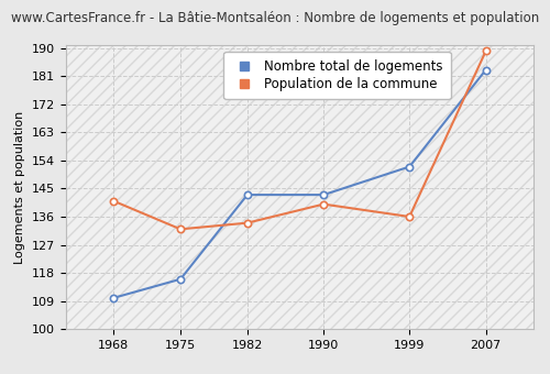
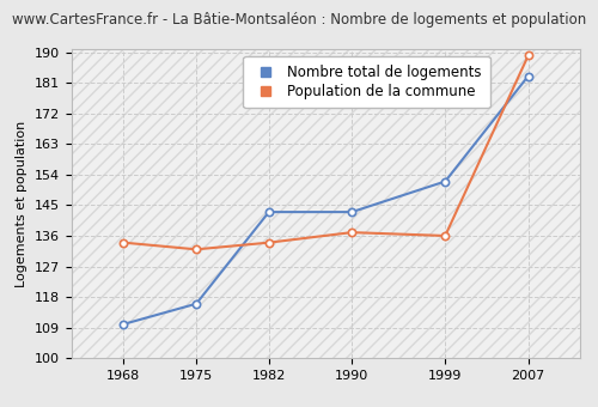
Population de la commune/1968: 141 -> 134
Population de la commune/1990: 140 -> 137
